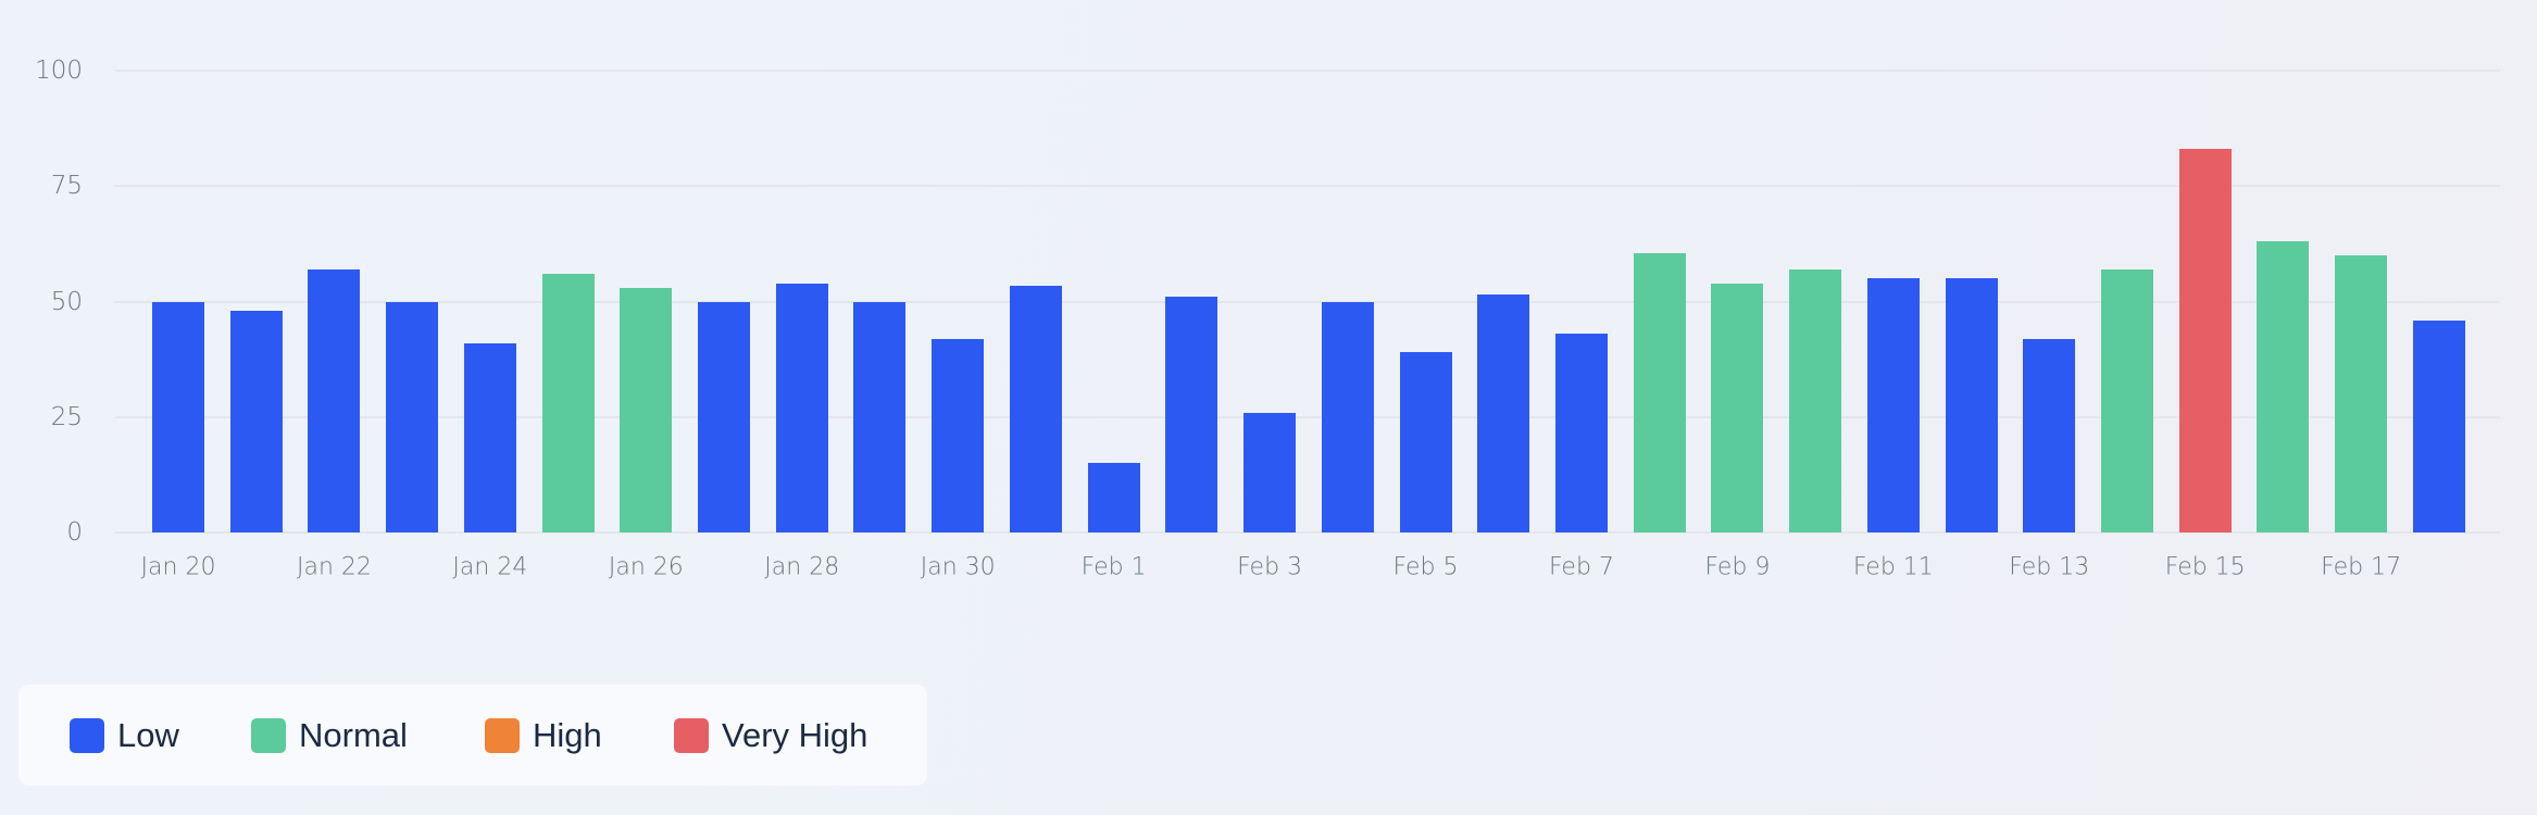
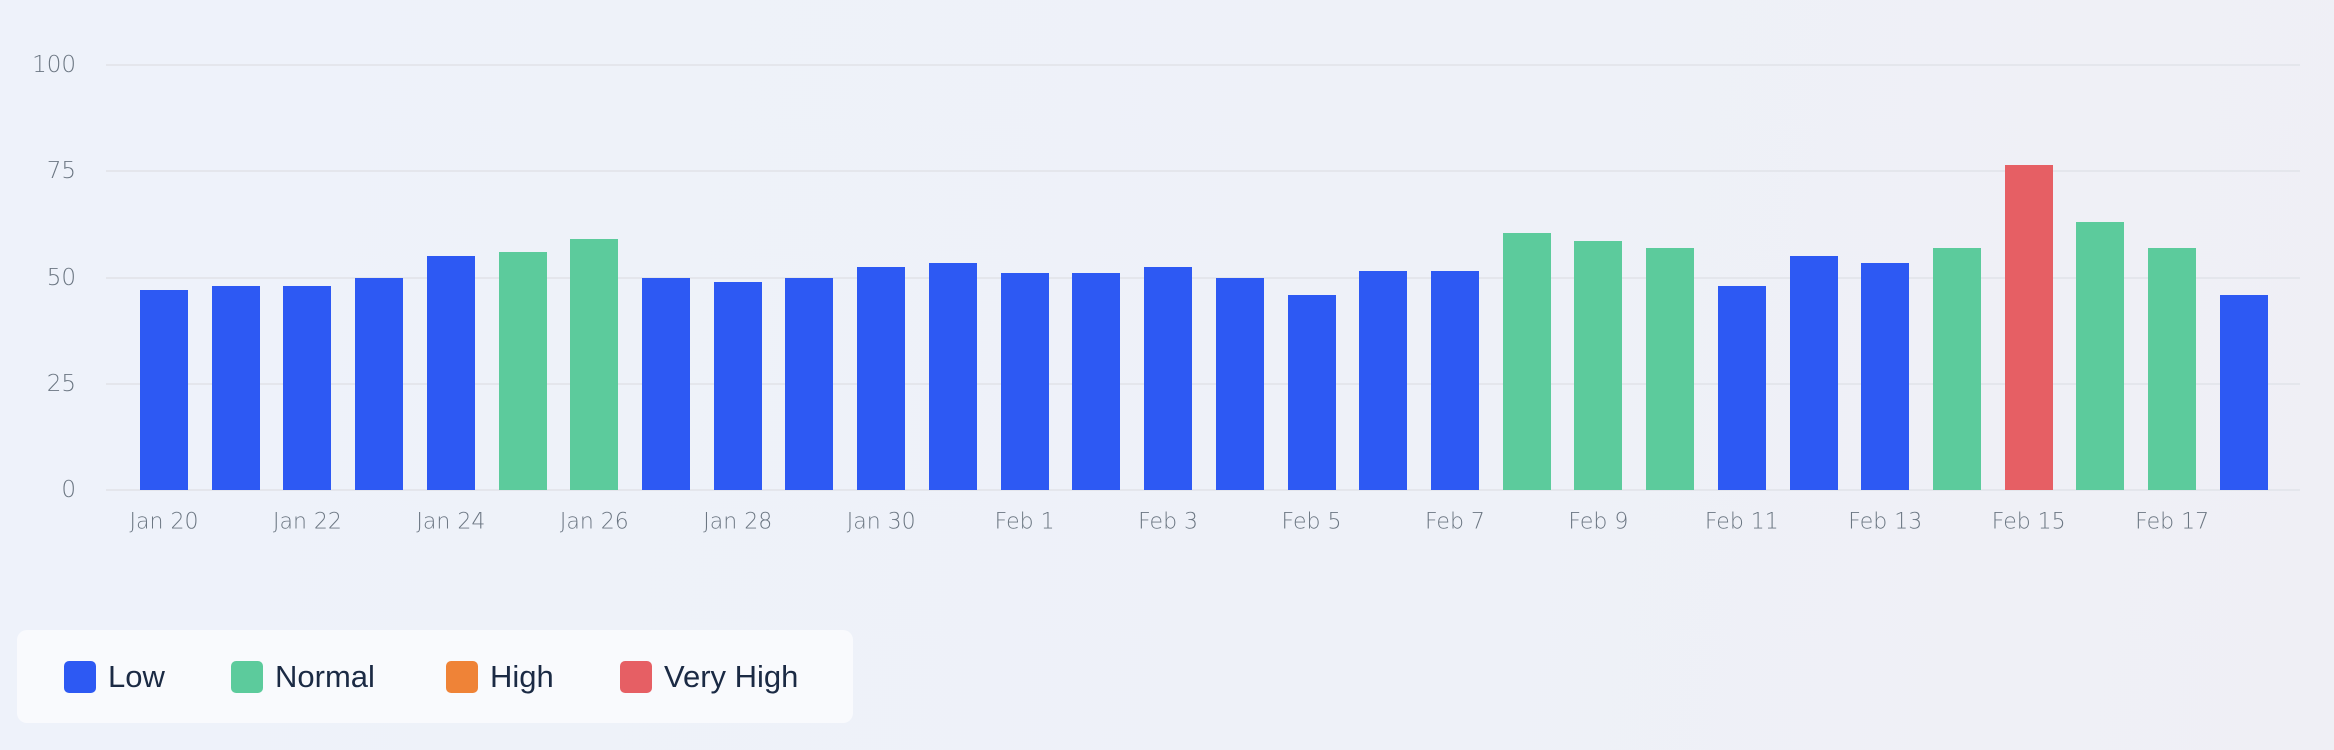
Jan 20: 50 -> 47
Jan 22: 57 -> 48
Jan 24: 41 -> 55
Jan 26: 53 -> 59
Jan 28: 54 -> 49
Jan 30: 42 -> 52
Feb 1: 15 -> 51
Feb 3: 26 -> 52
Feb 5: 39 -> 46
Feb 7: 43 -> 52
Feb 9: 54 -> 58
Feb 11: 55 -> 48
Feb 13: 42 -> 54
Feb 15: 83 -> 76
Feb 17: 60 -> 57
